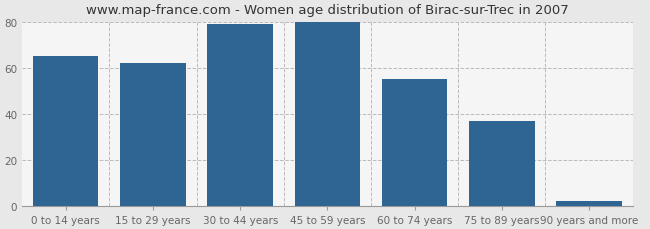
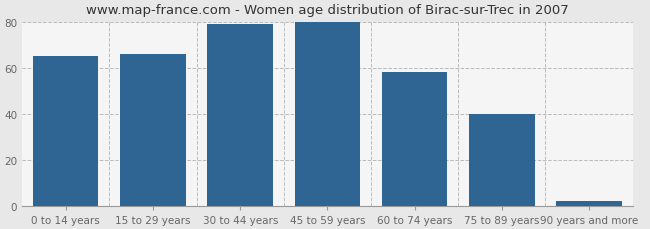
15 to 29 years: 62 -> 66
60 to 74 years: 55 -> 58
75 to 89 years: 37 -> 40
